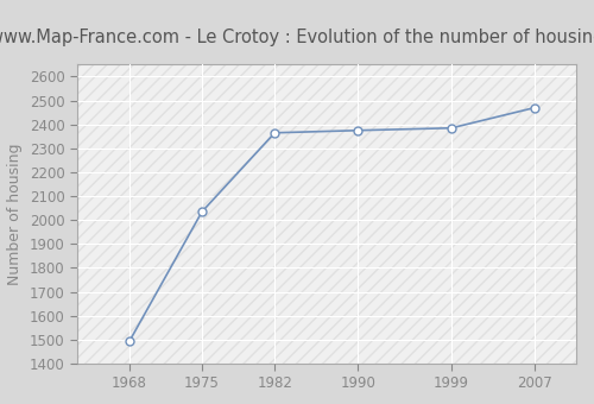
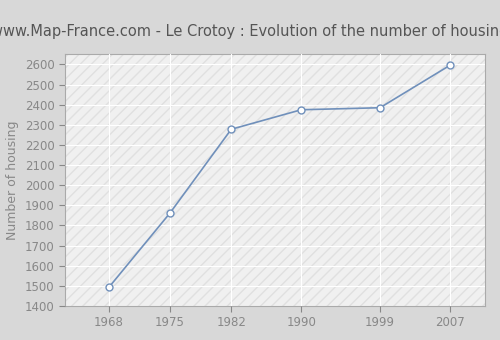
1975: 2035 -> 1862
1982: 2365 -> 2278
2007: 2470 -> 2596
